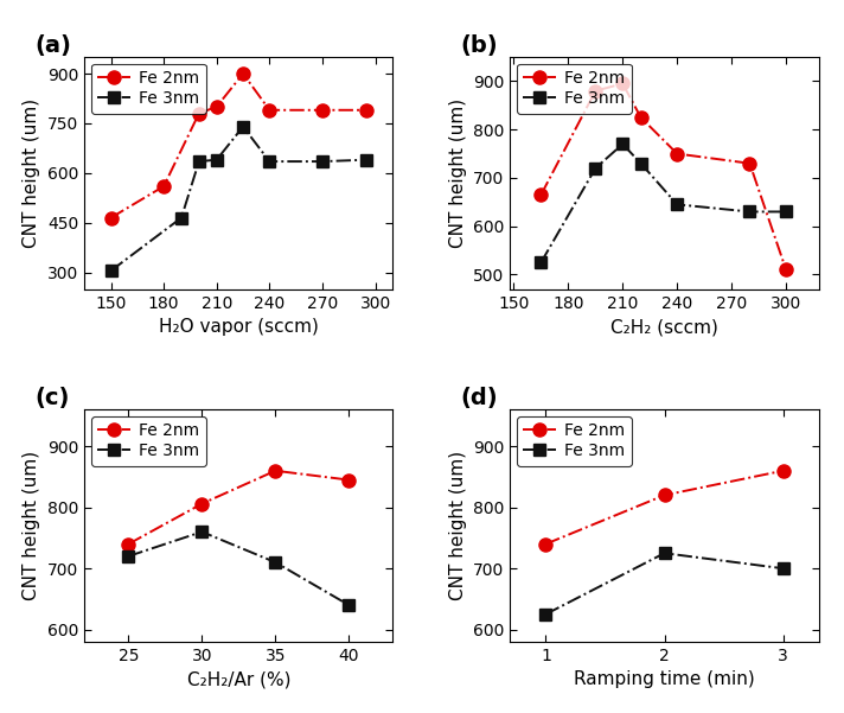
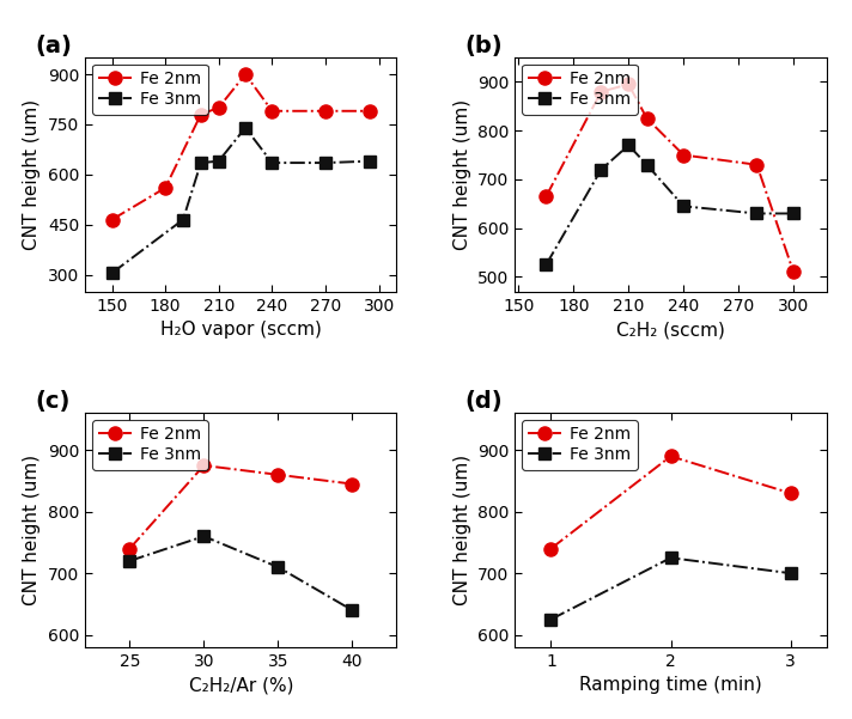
Fe 2nm/30: 806 -> 875
Fe 2nm/2: 820 -> 890
Fe 2nm/3: 860 -> 830
